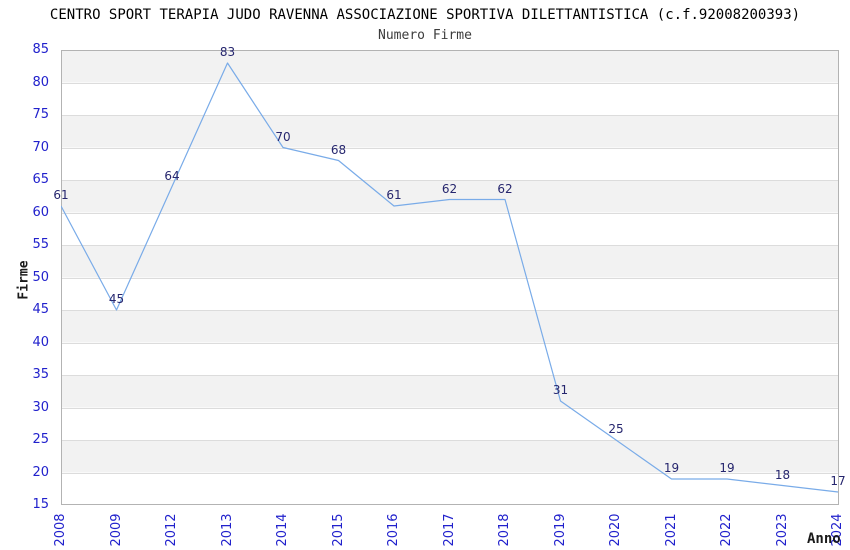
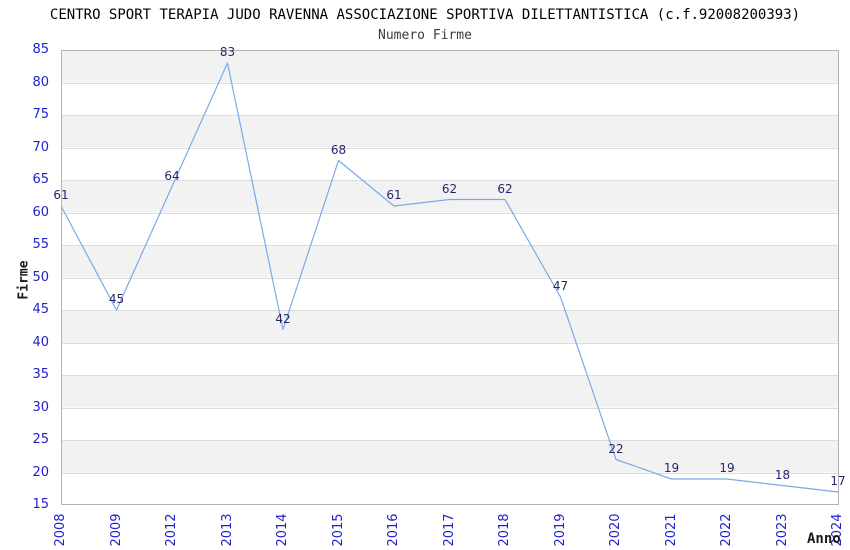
2014: 70 -> 42
2019: 31 -> 47
2020: 25 -> 22
